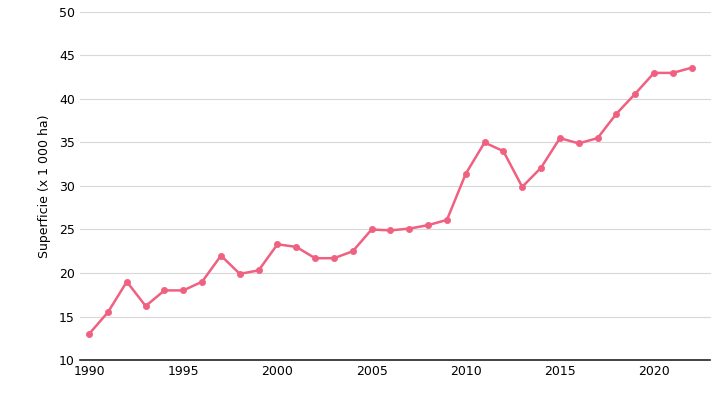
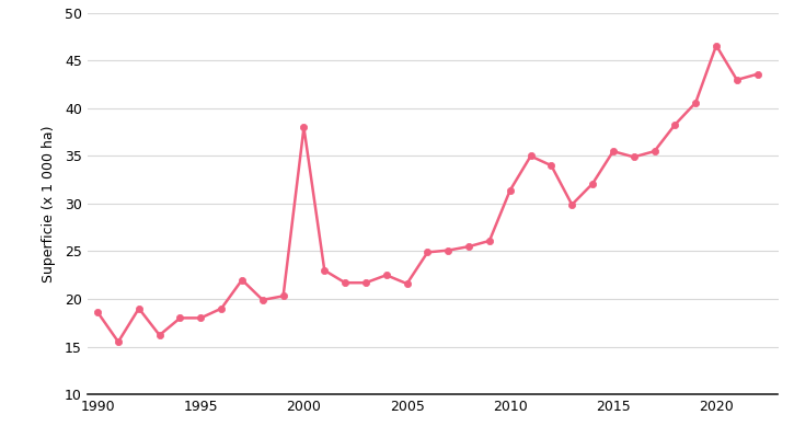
1990: 13.0 -> 18.6
2000: 23.3 -> 38.0
2005: 25.0 -> 21.6
2020: 43.0 -> 46.6
